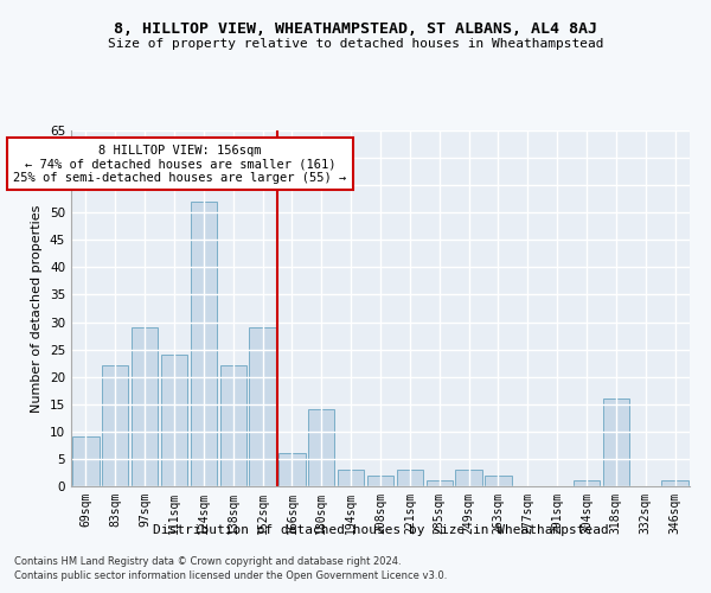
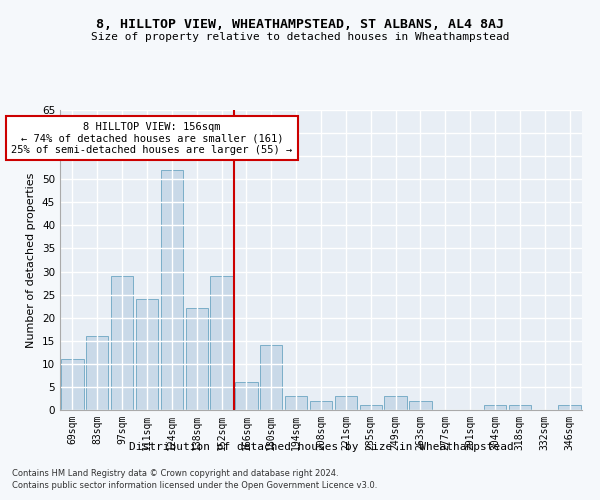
69sqm: 9 -> 11
83sqm: 22 -> 16
318sqm: 16 -> 1
